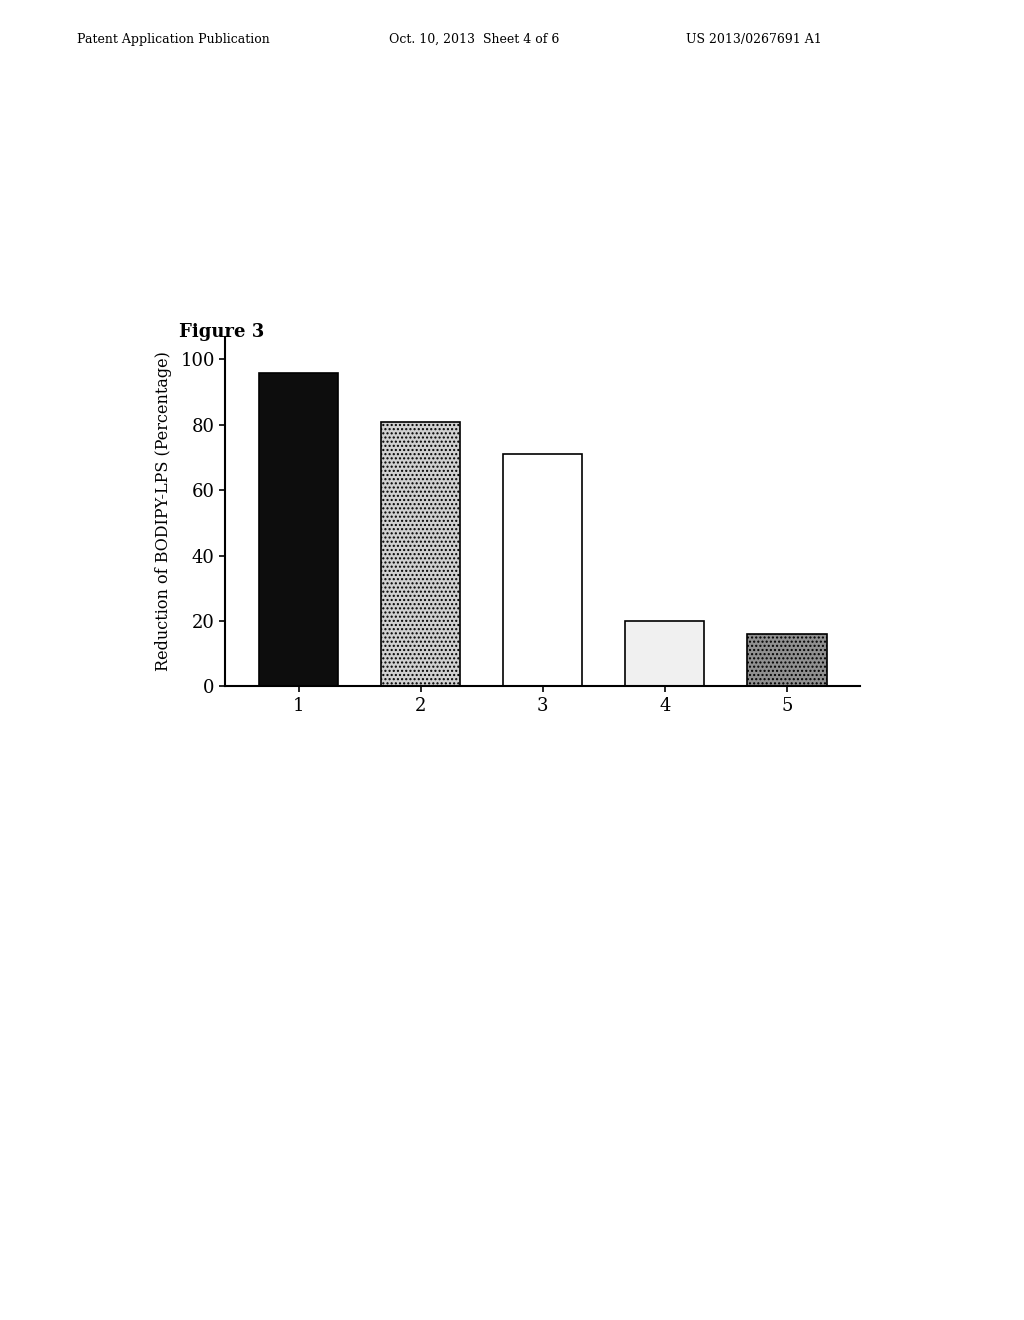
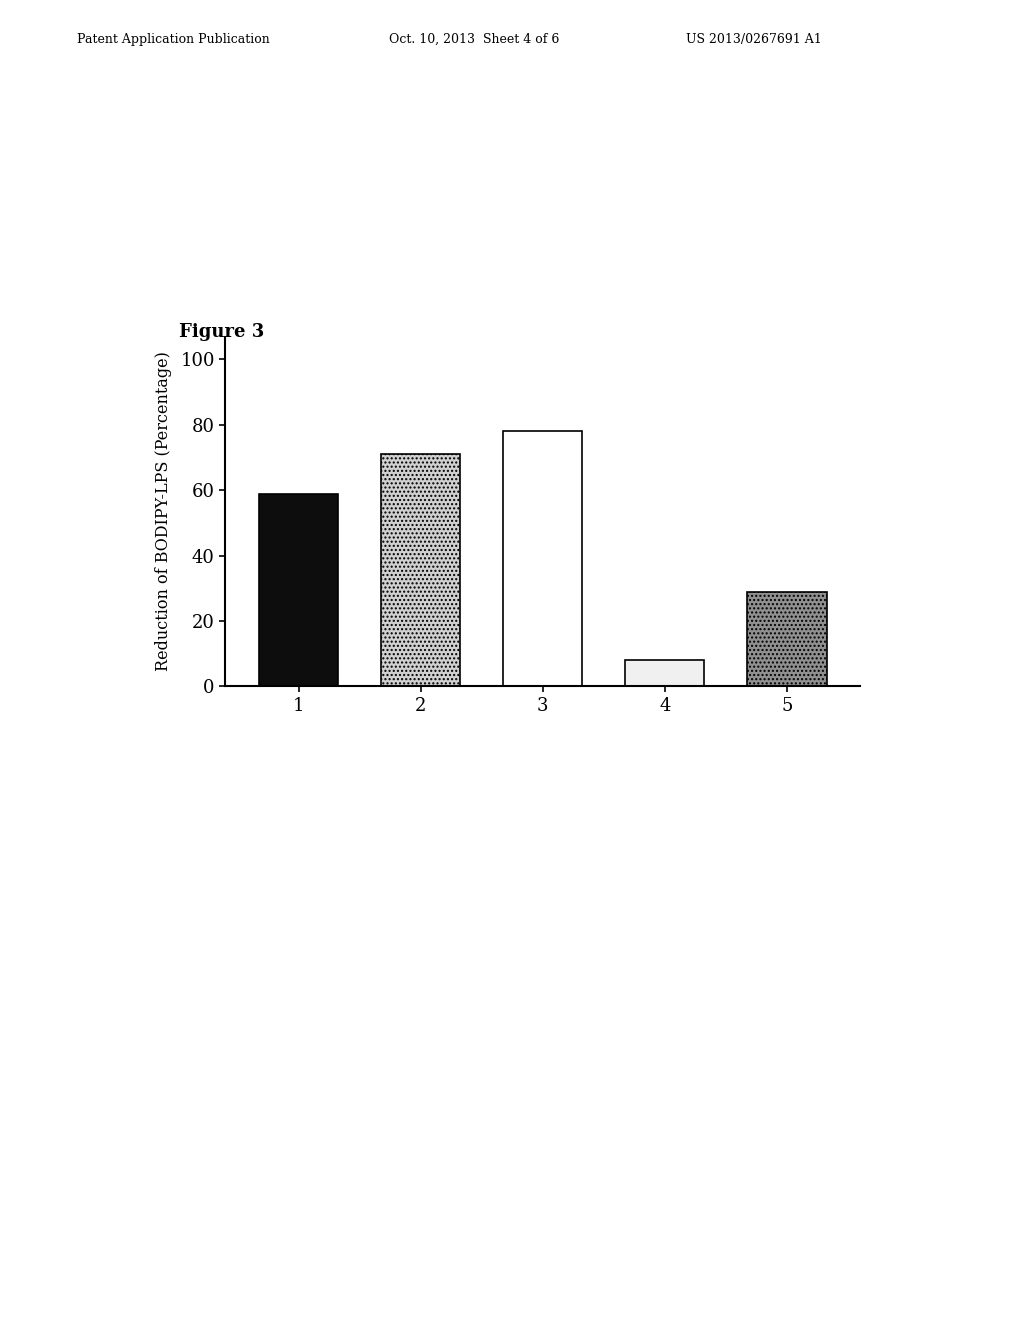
1: 96 -> 59
2: 81 -> 71
3: 71 -> 78
4: 20 -> 8
5: 16 -> 29
